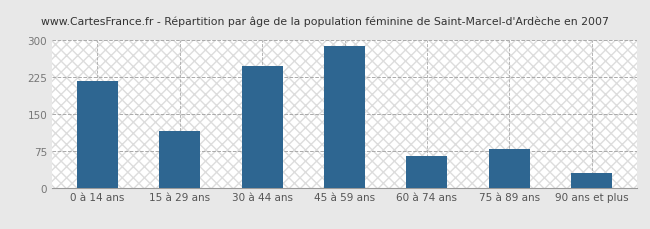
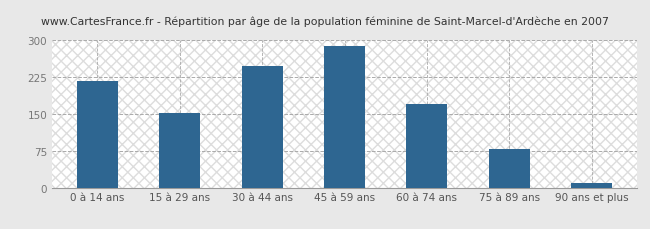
15 à 29 ans: 115 -> 152
60 à 74 ans: 65 -> 170
90 ans et plus: 30 -> 10
